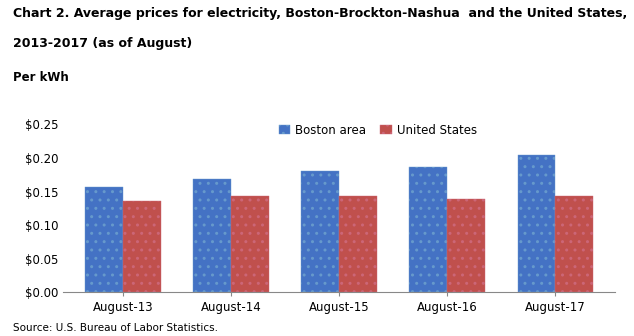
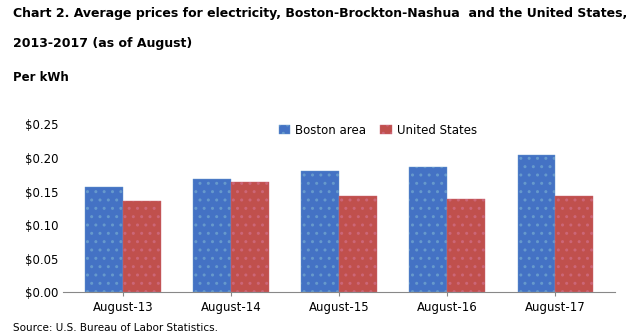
United States/August-14: $0.143 -> $0.164
